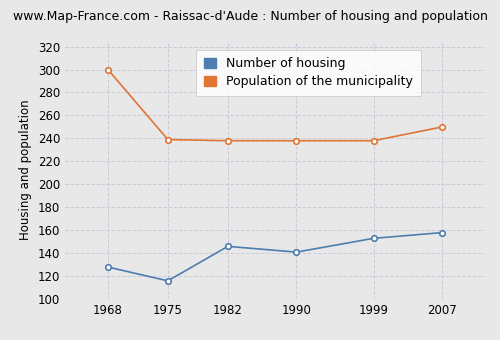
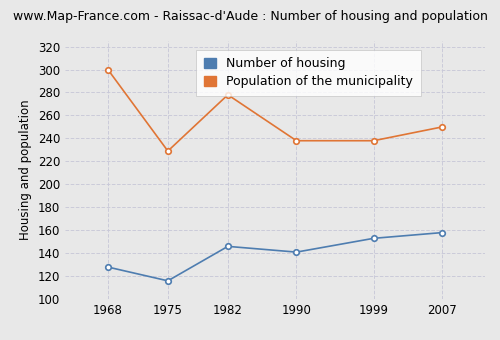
Population of the municipality/1975: 239 -> 229
Population of the municipality/1982: 238 -> 278
